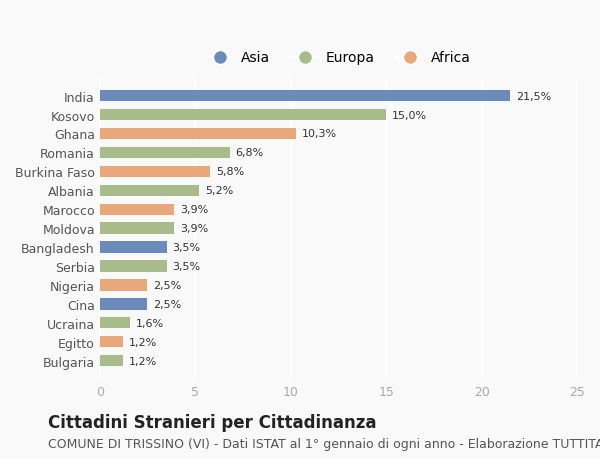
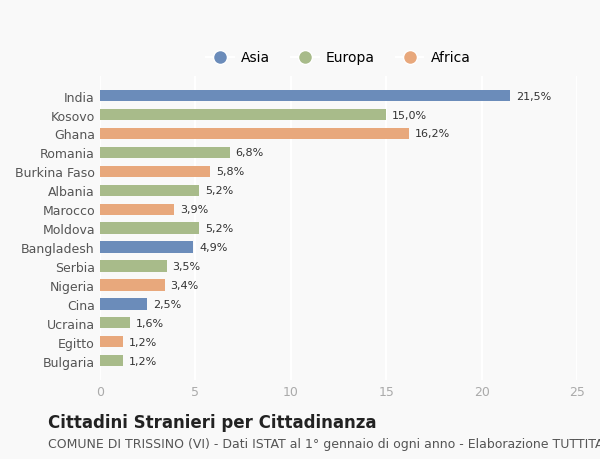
Ghana: 10,3% -> 16,2%
Moldova: 3,9% -> 5,2%
Bangladesh: 3,5% -> 4,9%
Nigeria: 2,5% -> 3,4%
